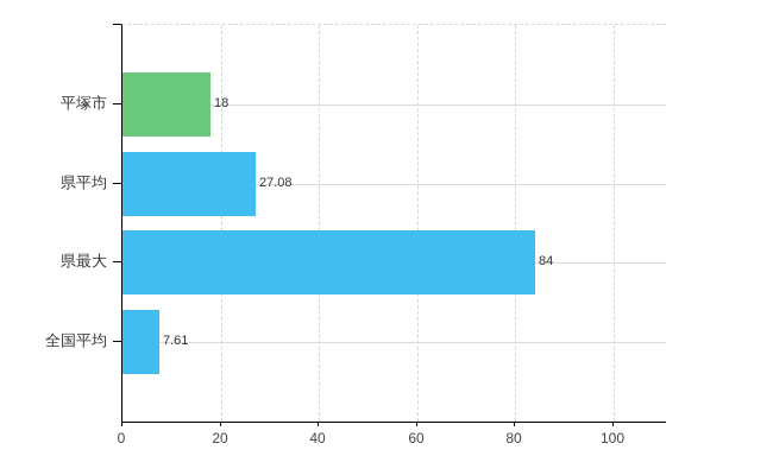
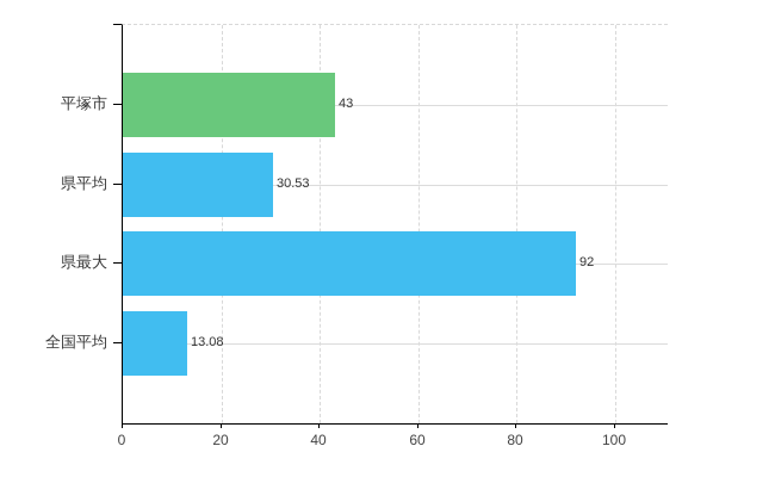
平塚市: 18 -> 43
県平均: 27.08 -> 30.53
県最大: 84 -> 92
全国平均: 7.61 -> 13.08
